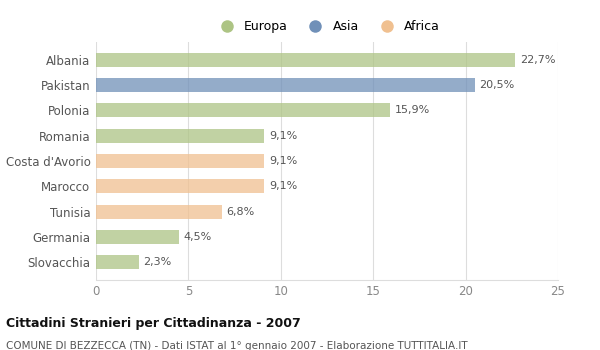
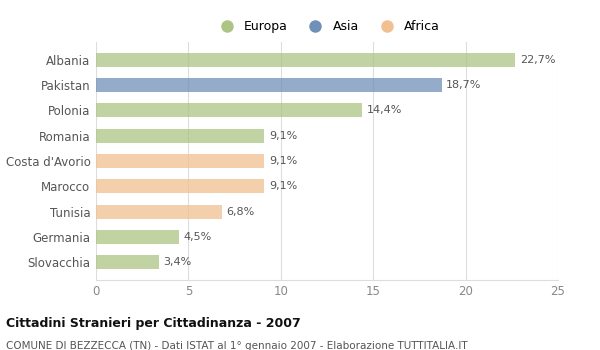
Pakistan: 20,5% -> 18,7%
Polonia: 15,9% -> 14,4%
Slovacchia: 2,3% -> 3,4%
